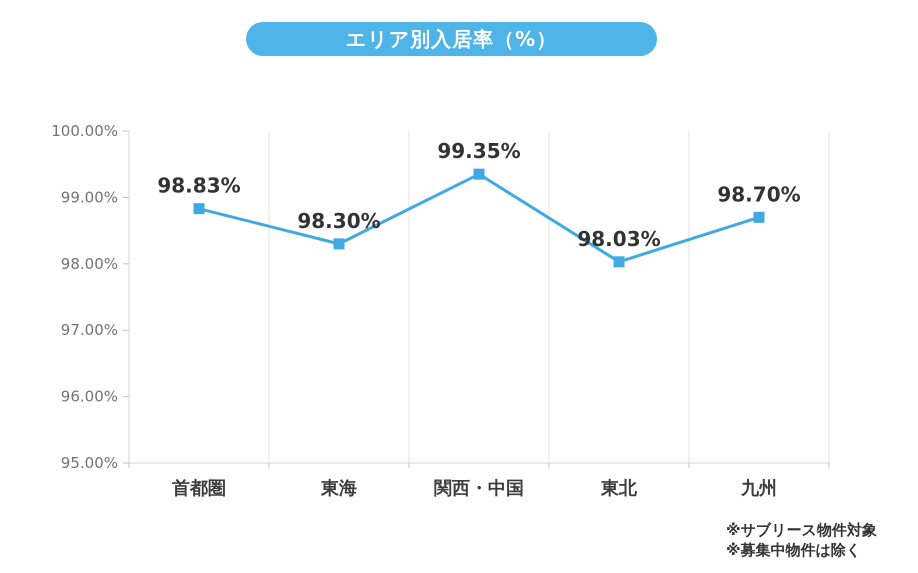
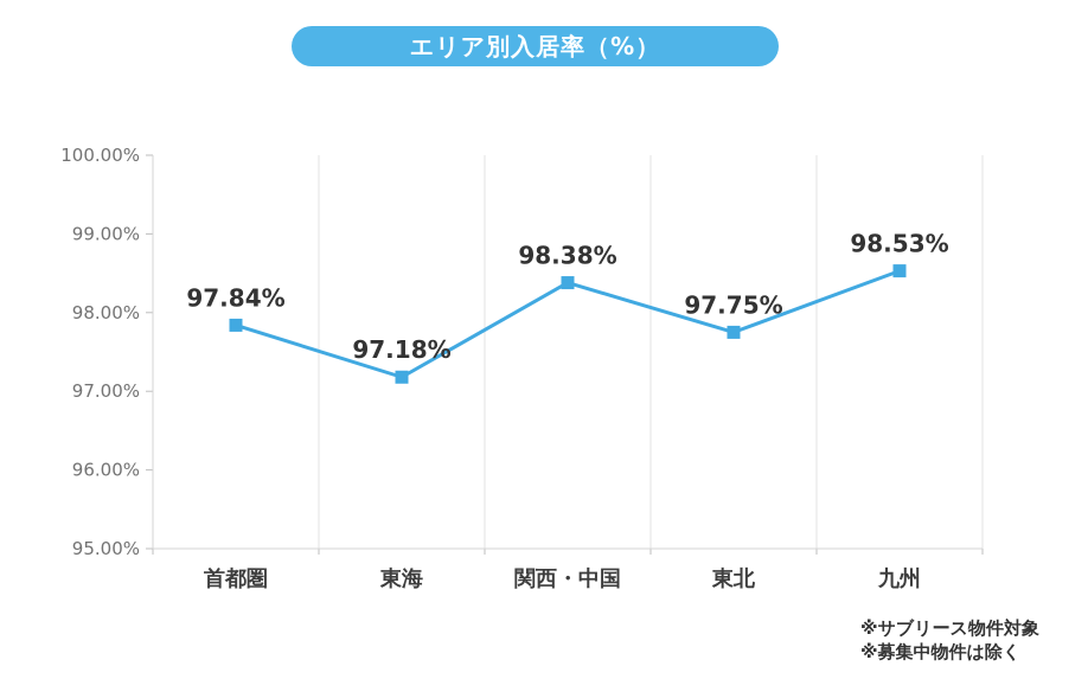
首都圏: 98.83% -> 97.84%
東海: 98.30% -> 97.18%
関西・中国: 99.35% -> 98.38%
東北: 98.03% -> 97.75%
九州: 98.70% -> 98.53%
